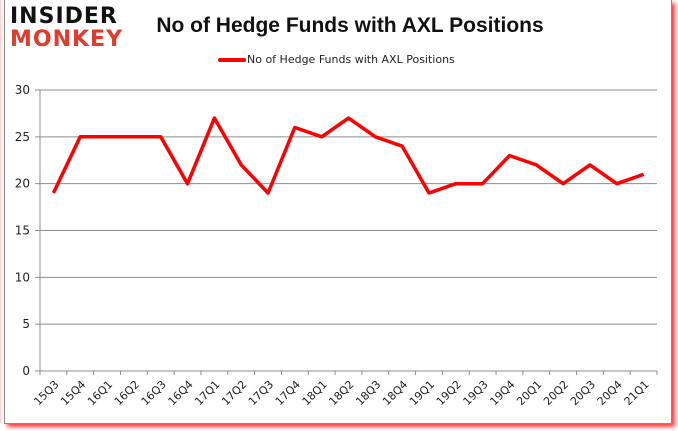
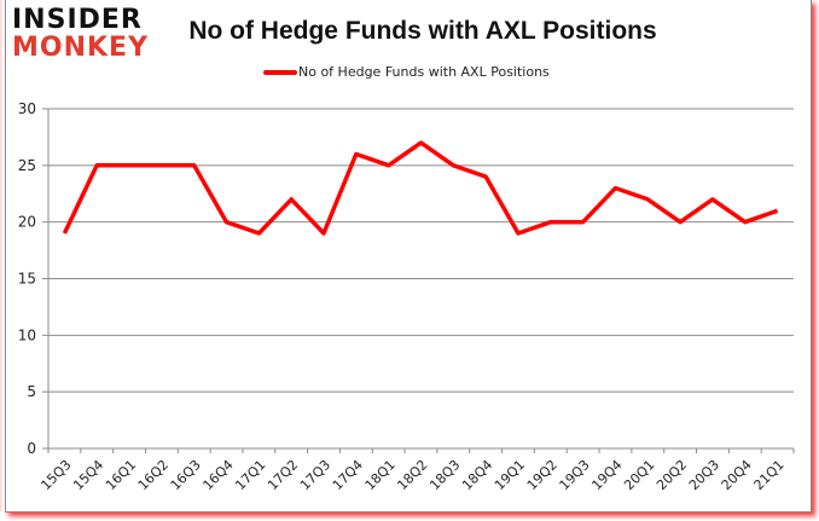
17Q1: 27 -> 19
